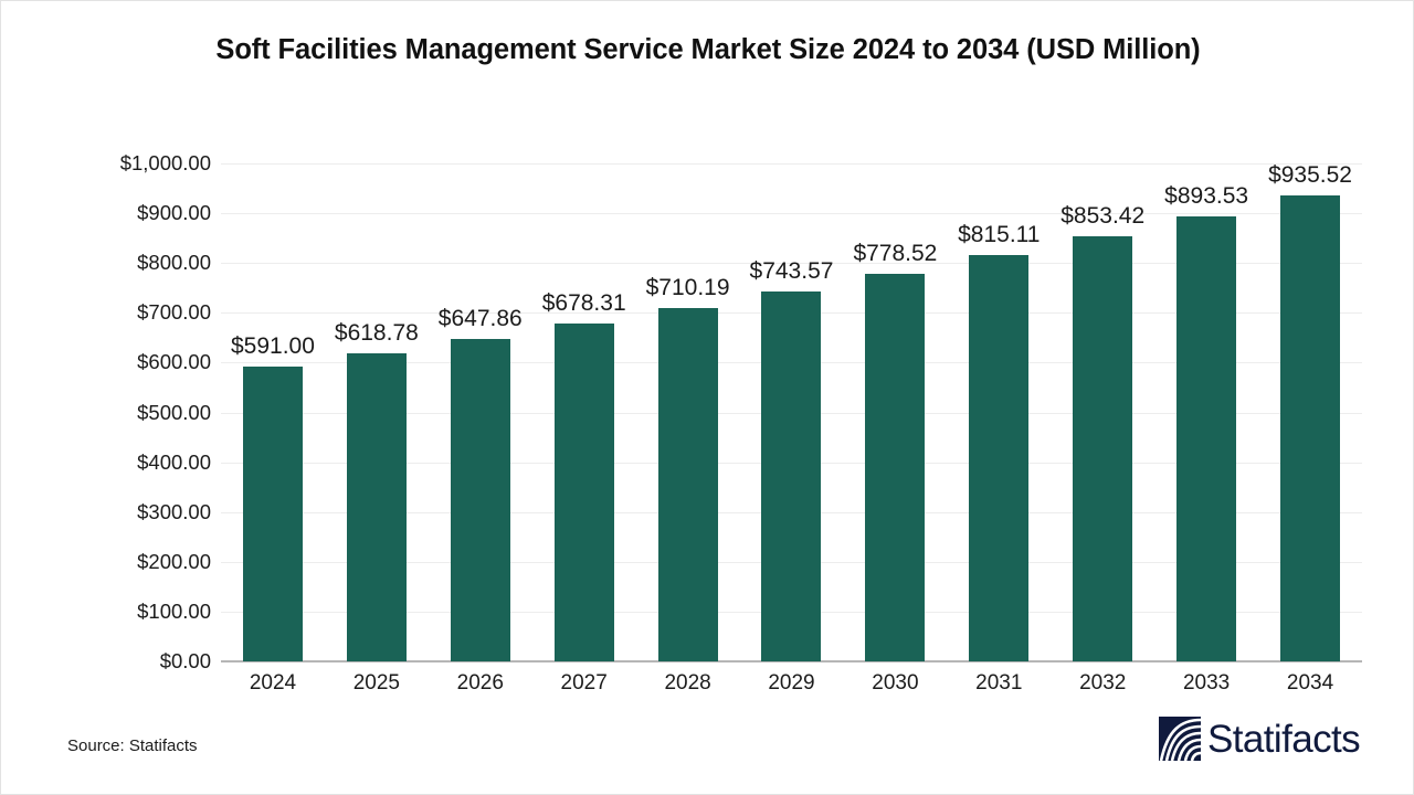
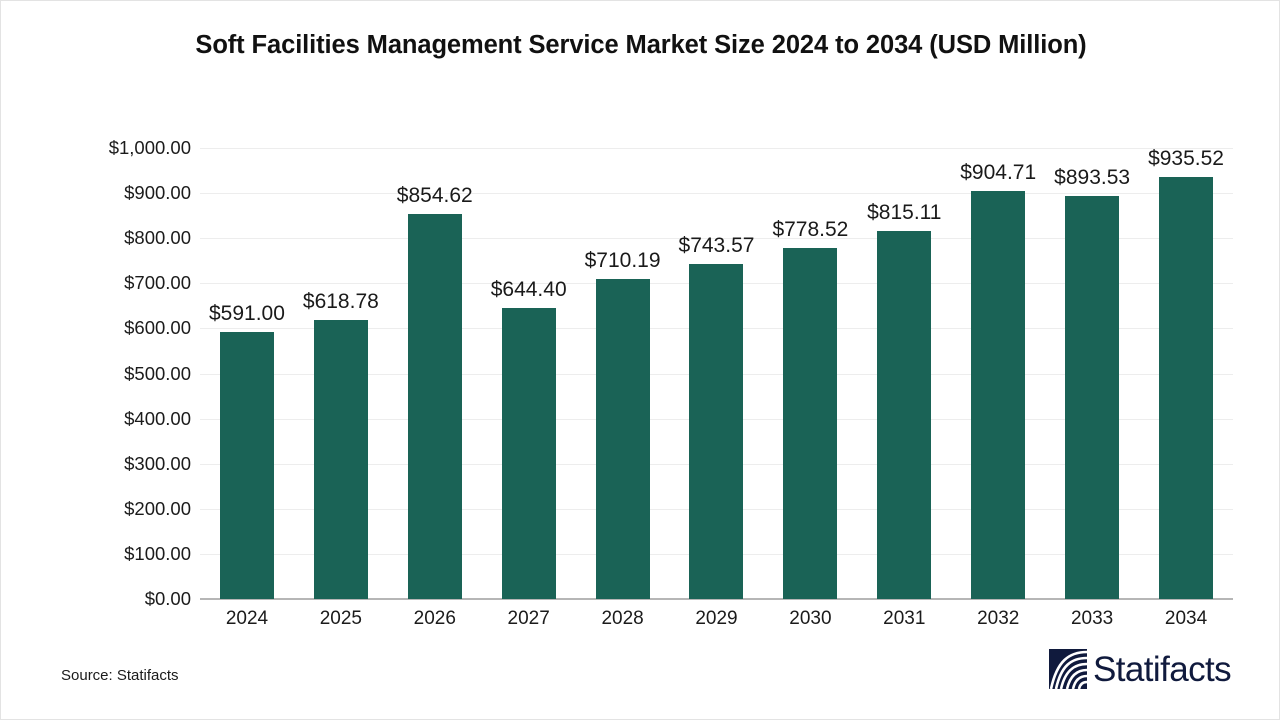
2026: $647.86 -> $854.62
2027: $678.31 -> $644.40
2032: $853.42 -> $904.71
